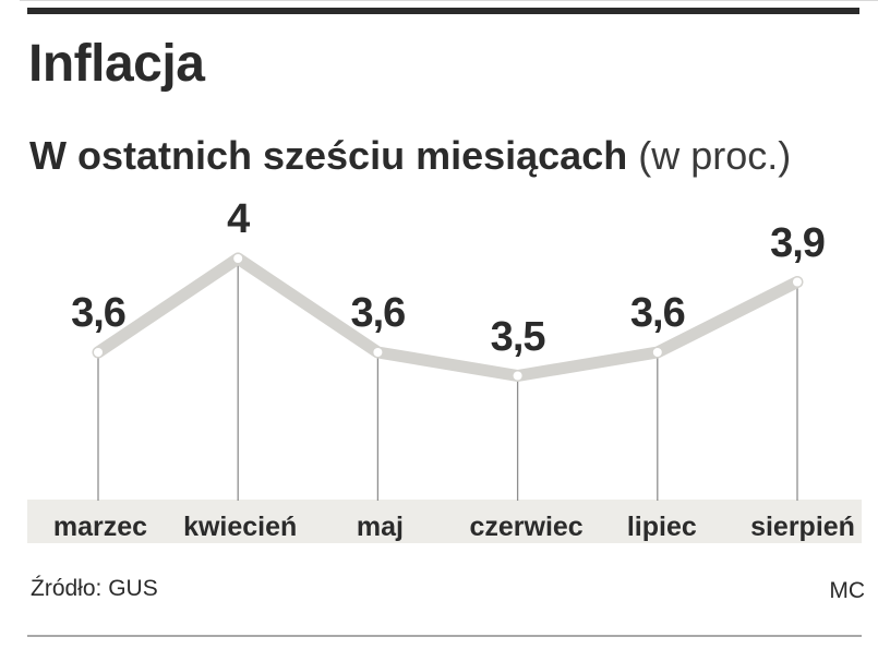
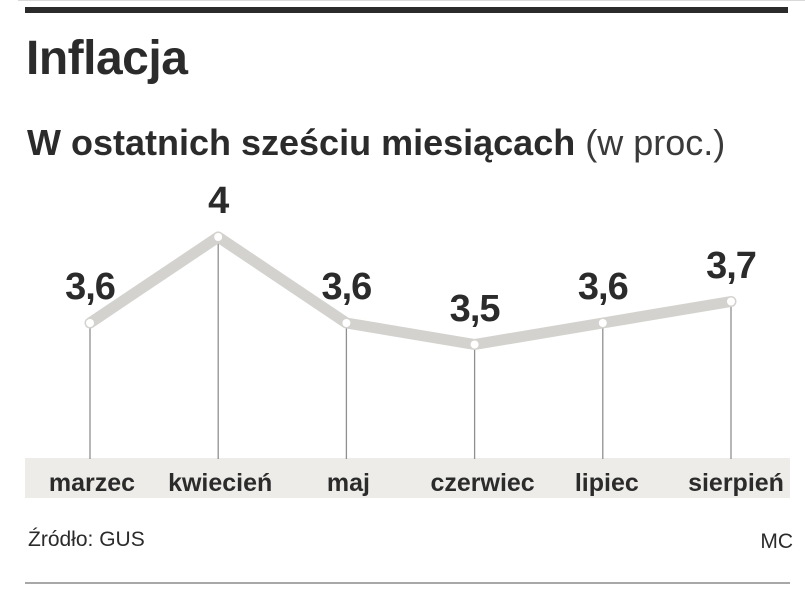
sierpień: 3,9 -> 3,7
